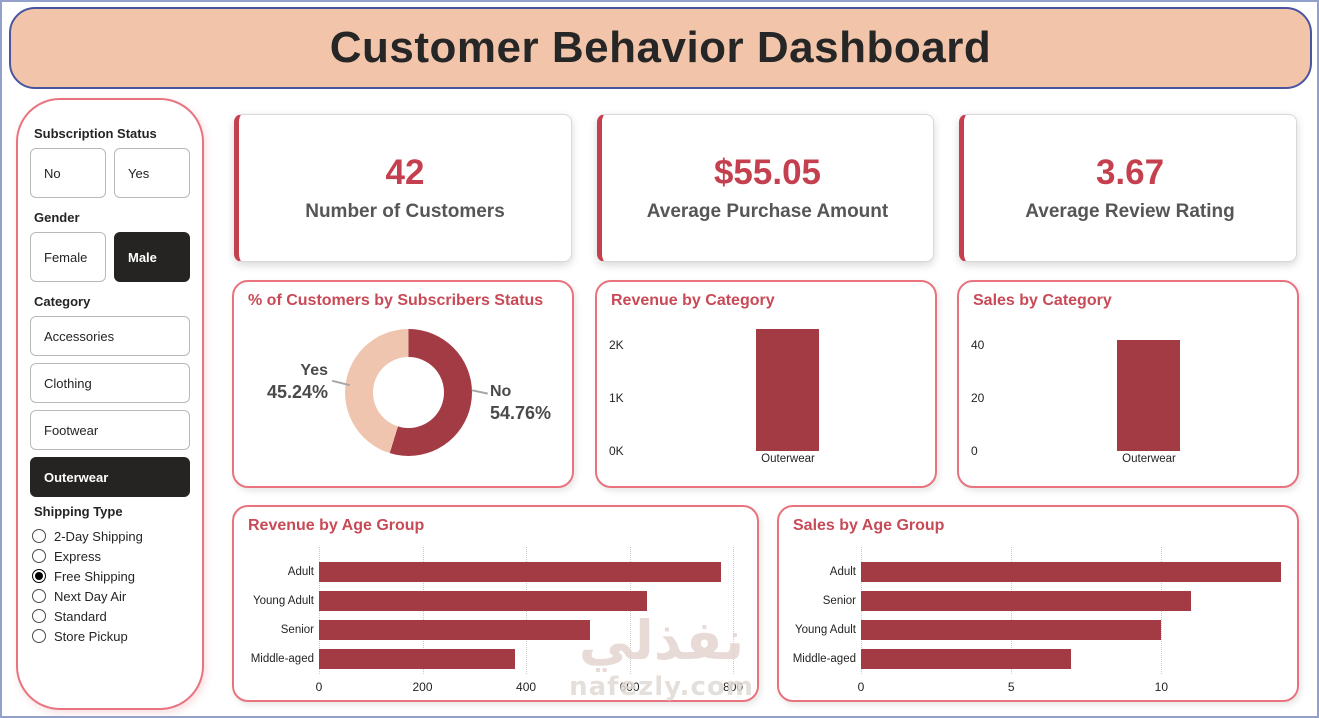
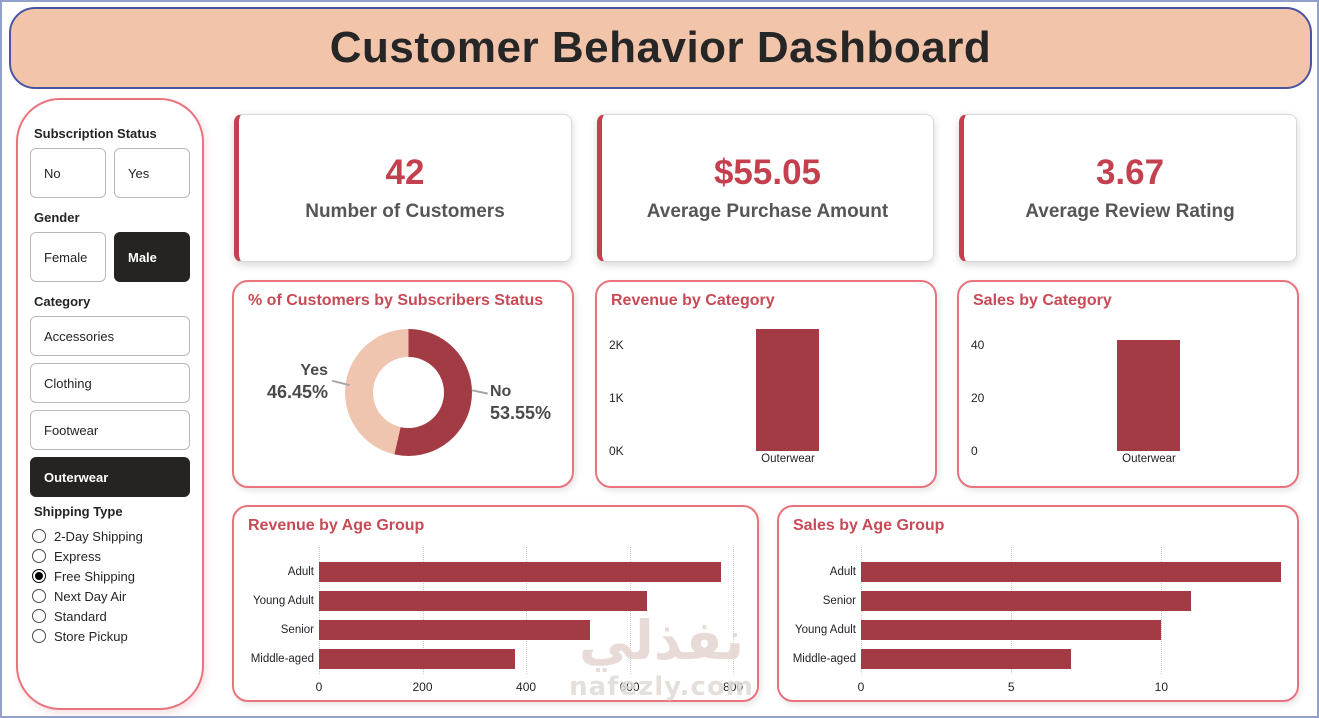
% of Customers by Subscribers Status/No: 54.76% -> 53.55%
% of Customers by Subscribers Status/Yes: 45.24% -> 46.45%
